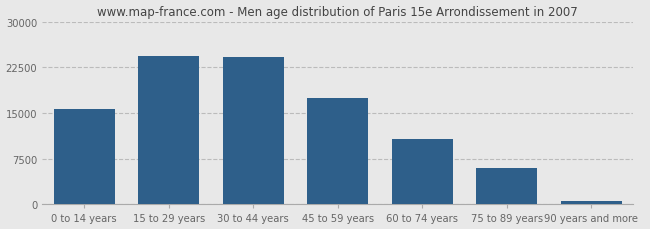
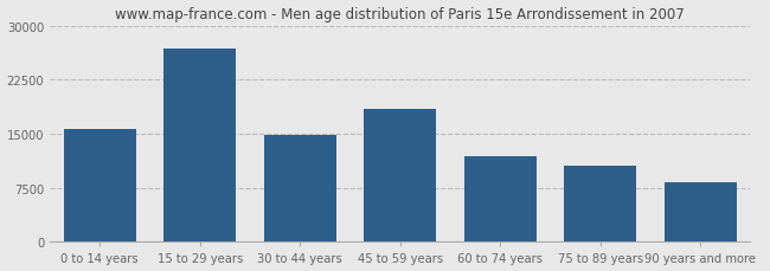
15 to 29 years: 24300 -> 26800
30 to 44 years: 24200 -> 14800
45 to 59 years: 17500 -> 18400
60 to 74 years: 10800 -> 11800
75 to 89 years: 6000 -> 10600
90 years and more: 600 -> 8200
